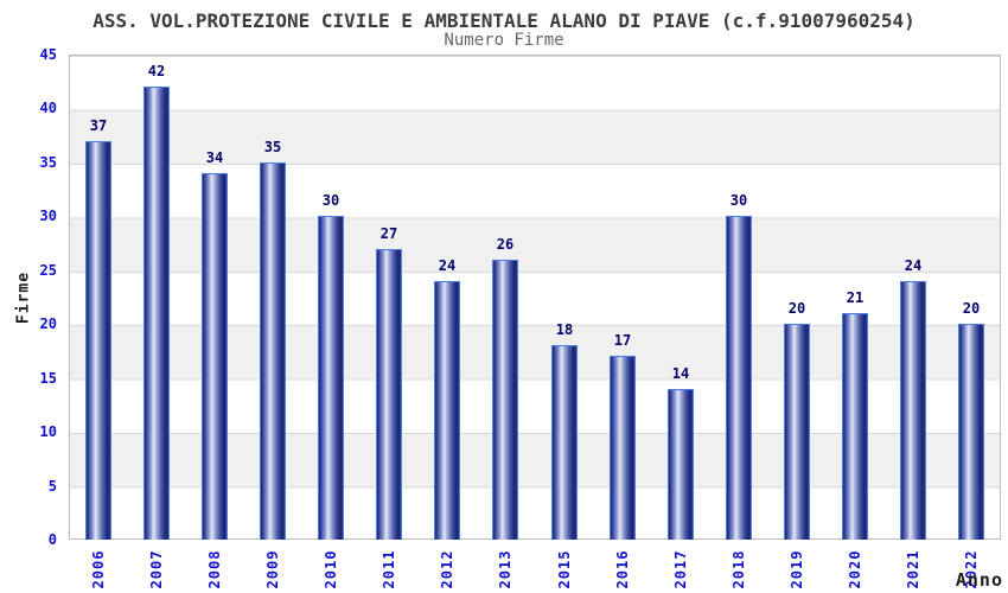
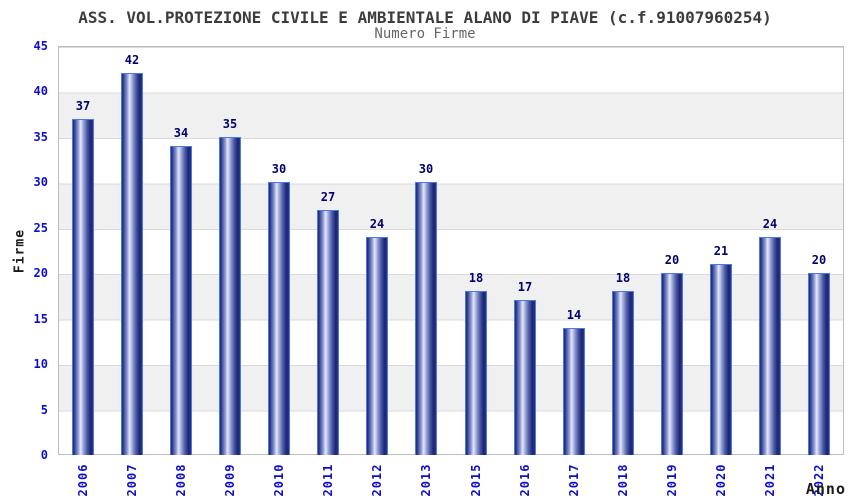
2013: 26 -> 30
2018: 30 -> 18
